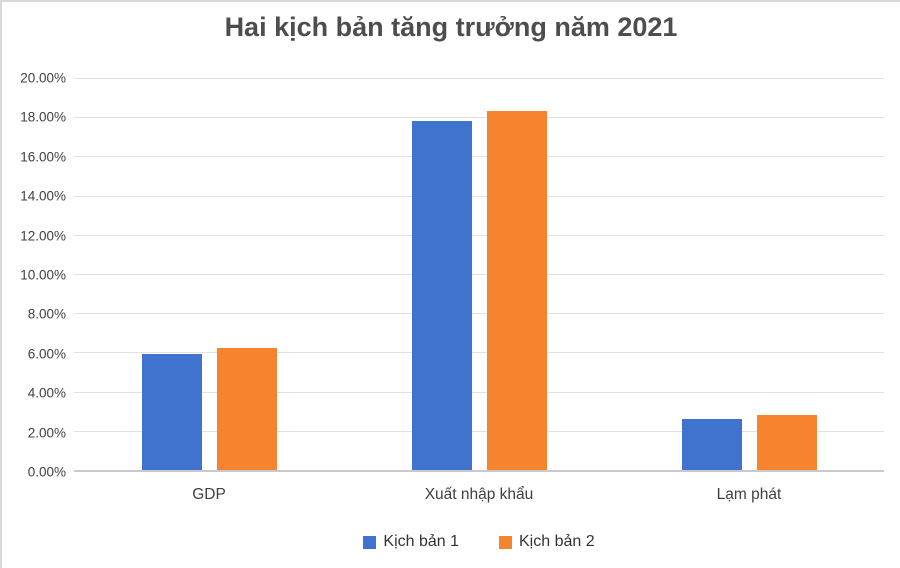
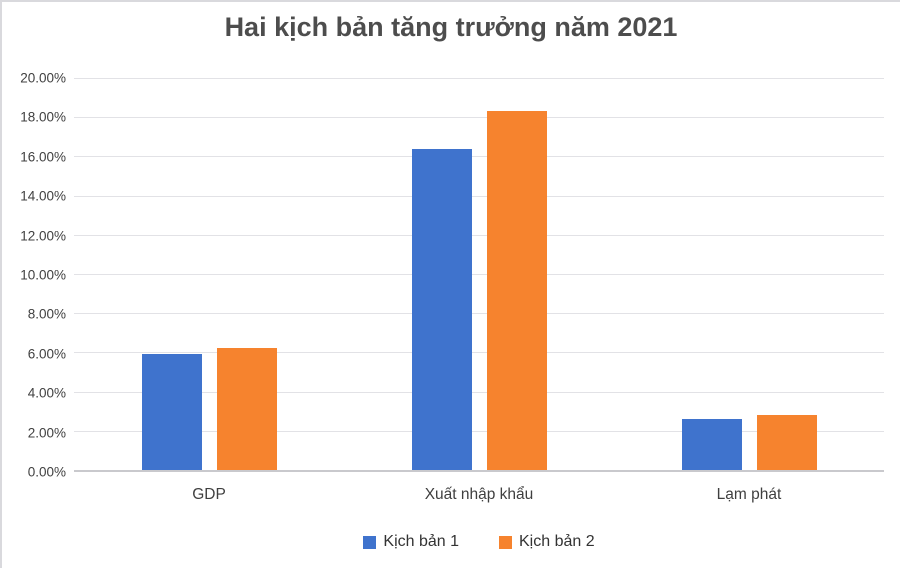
Kịch bản 1/Xuất nhập khẩu: 17.8% -> 16.4%
